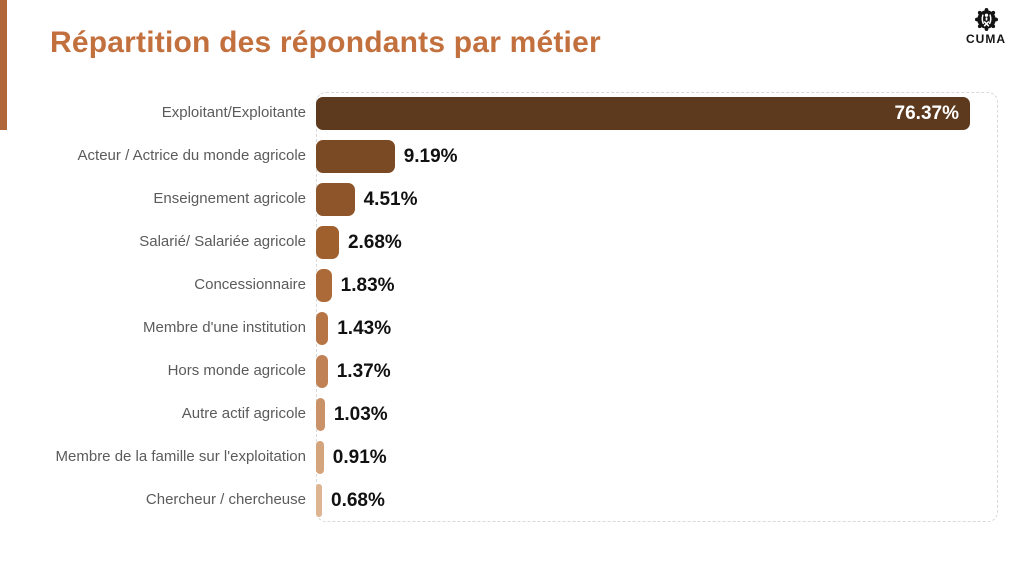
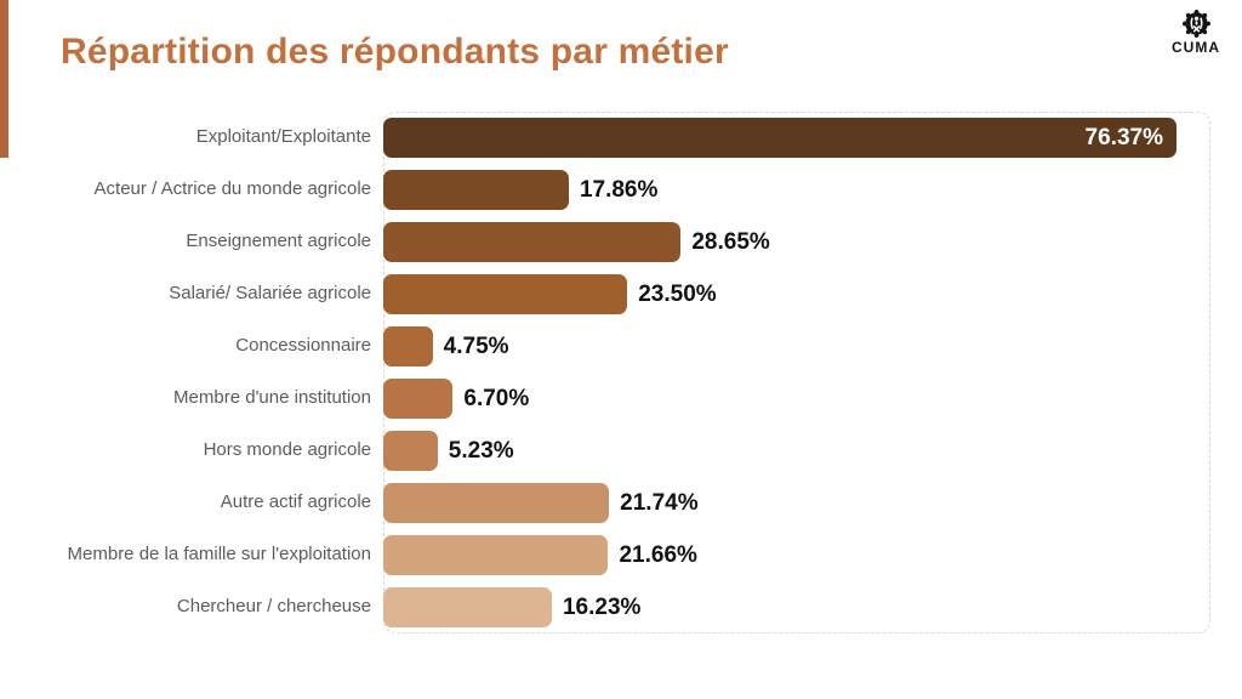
Acteur / Actrice du monde agricole: 9.19% -> 17.86%
Enseignement agricole: 4.51% -> 28.65%
Salarié/ Salariée agricole: 2.68% -> 23.50%
Concessionnaire: 1.83% -> 4.75%
Membre d'une institution: 1.43% -> 6.70%
Hors monde agricole: 1.37% -> 5.23%
Autre actif agricole: 1.03% -> 21.74%
Membre de la famille sur l'exploitation: 0.91% -> 21.66%
Chercheur / chercheuse: 0.68% -> 16.23%
